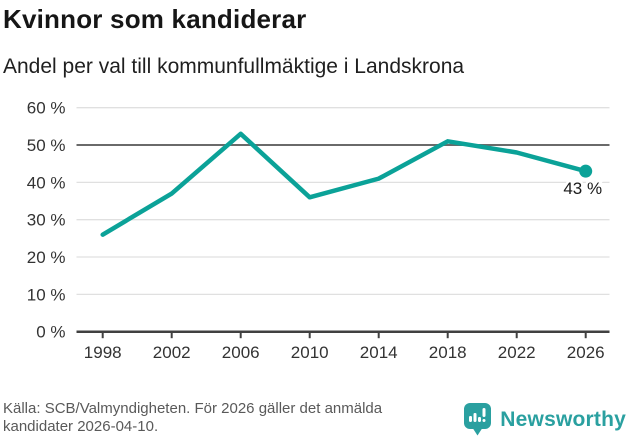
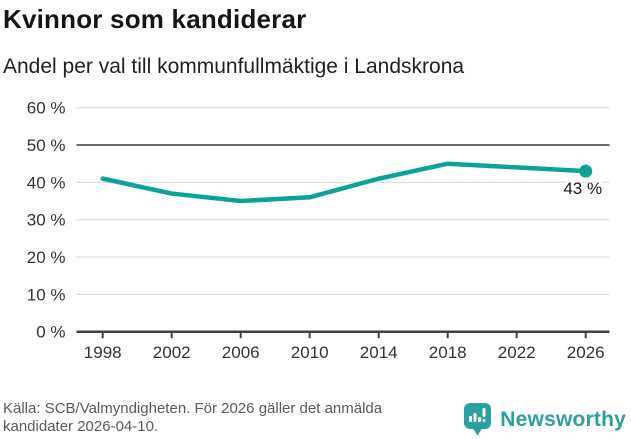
1998: 26% -> 41%
2006: 53% -> 35%
2018: 51% -> 45%
2022: 48% -> 44%
